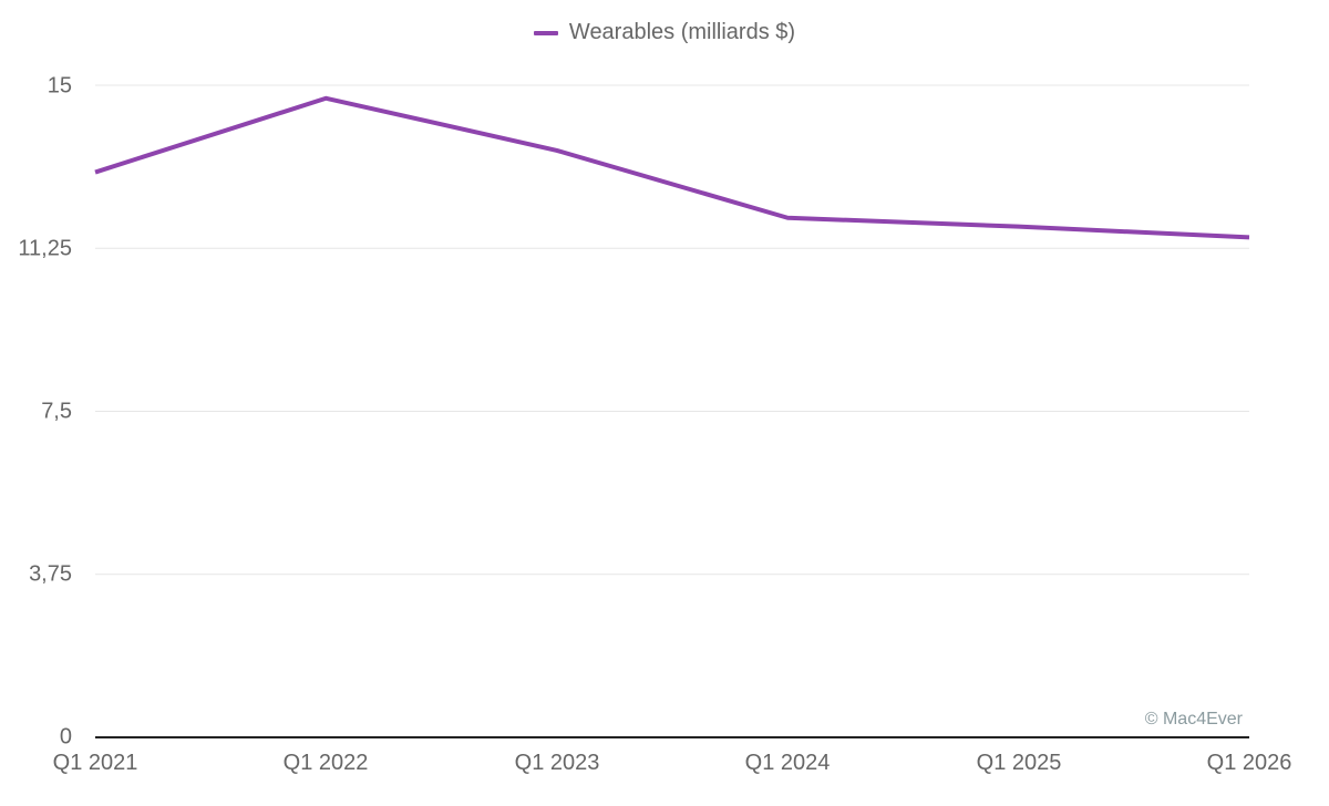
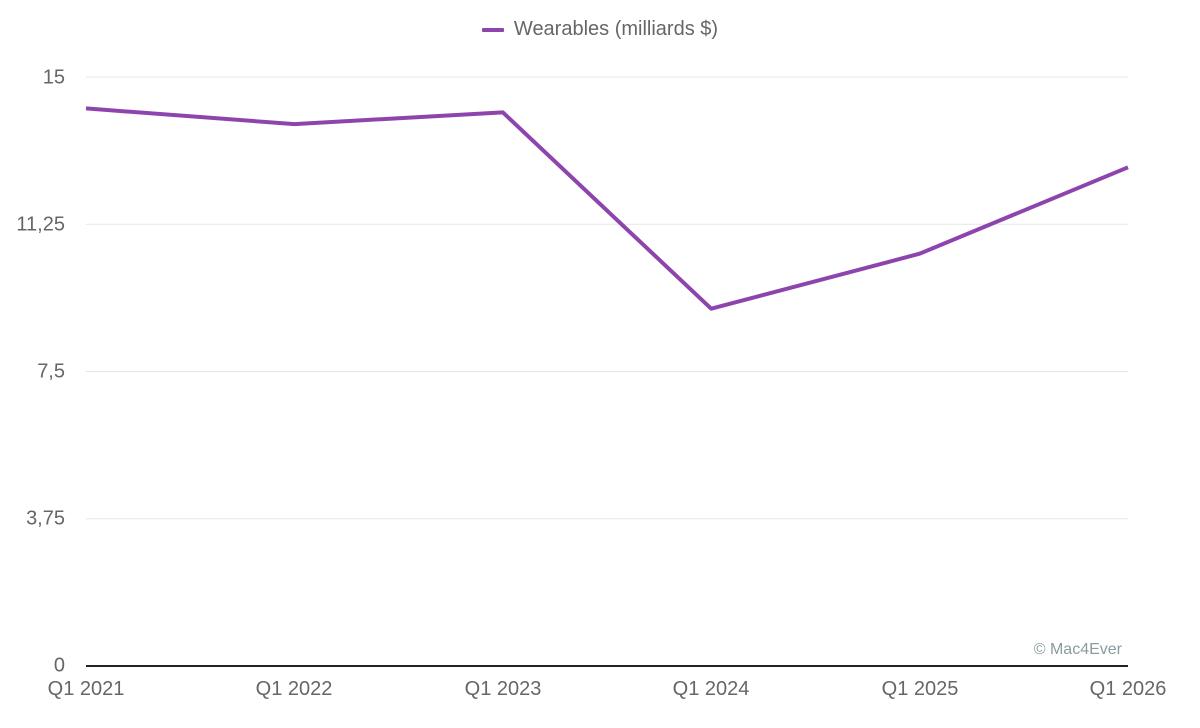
Q1 2021: 13,0 -> 14,2
Q1 2022: 14,7 -> 13,8
Q1 2023: 13,5 -> 14,1
Q1 2024: 11,9 -> 9,1
Q1 2025: 11,8 -> 10,5
Q1 2026: 11,5 -> 12,7
